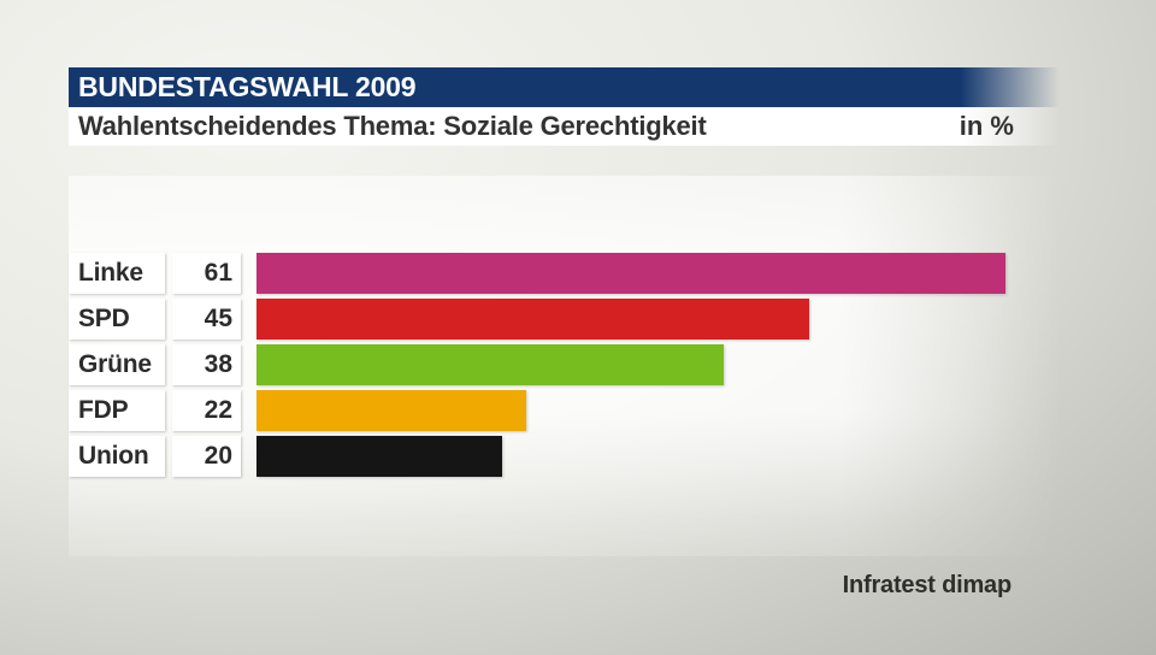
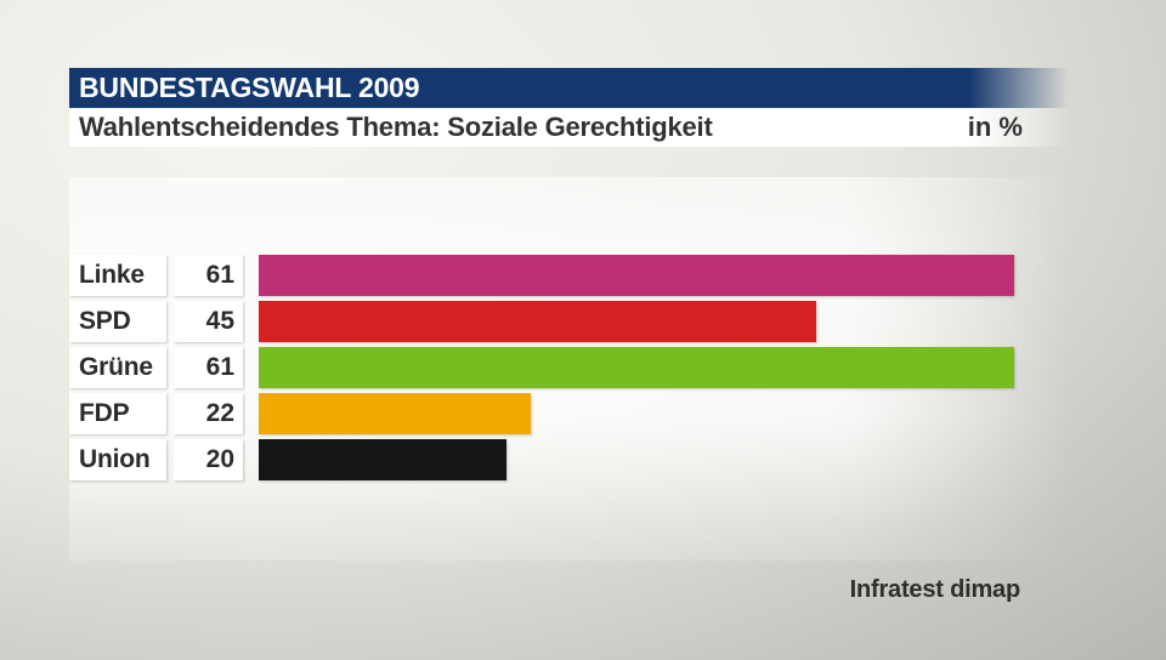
Grüne: 38 -> 61
